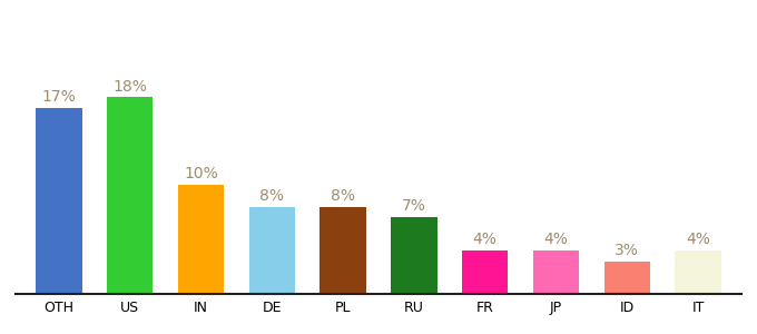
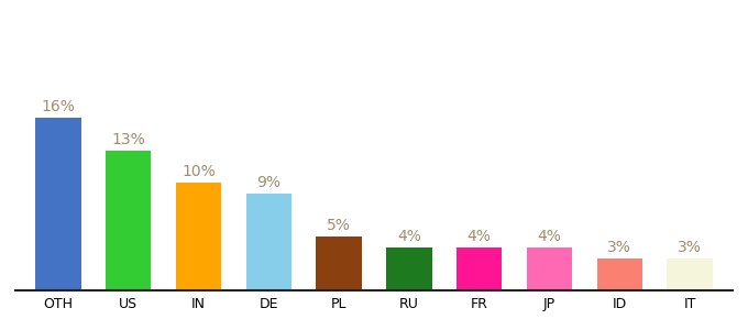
OTH: 17% -> 16%
US: 18% -> 13%
DE: 8% -> 9%
PL: 8% -> 5%
RU: 7% -> 4%
IT: 4% -> 3%
